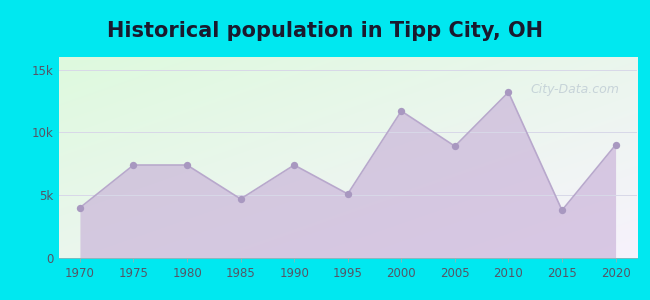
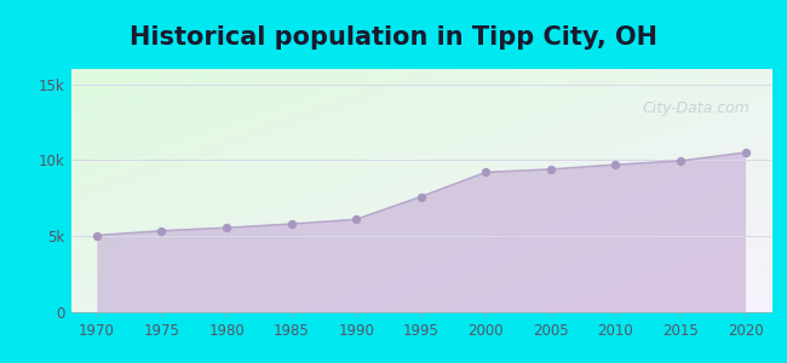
1970: 4.0k -> 5.0k
1975: 7.4k -> 5.4k
1980: 7.4k -> 5.6k
1985: 4.7k -> 5.8k
1990: 7.4k -> 6.1k
1995: 5.1k -> 7.6k
2000: 11.7k -> 9.2k
2005: 8.9k -> 9.4k
2010: 13.2k -> 9.7k
2015: 3.8k -> 10.0k
2020: 9.0k -> 10.5k
